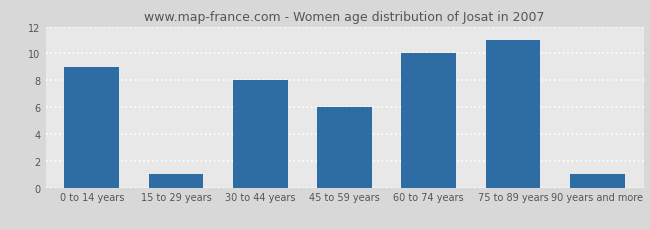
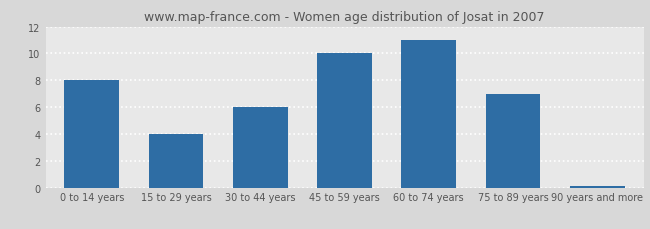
0 to 14 years: 9.0 -> 8.0
15 to 29 years: 1.0 -> 4.0
30 to 44 years: 8.0 -> 6.0
45 to 59 years: 6.0 -> 10.0
60 to 74 years: 10.0 -> 11.0
75 to 89 years: 11.0 -> 7.0
90 years and more: 1.0 -> 0.1
